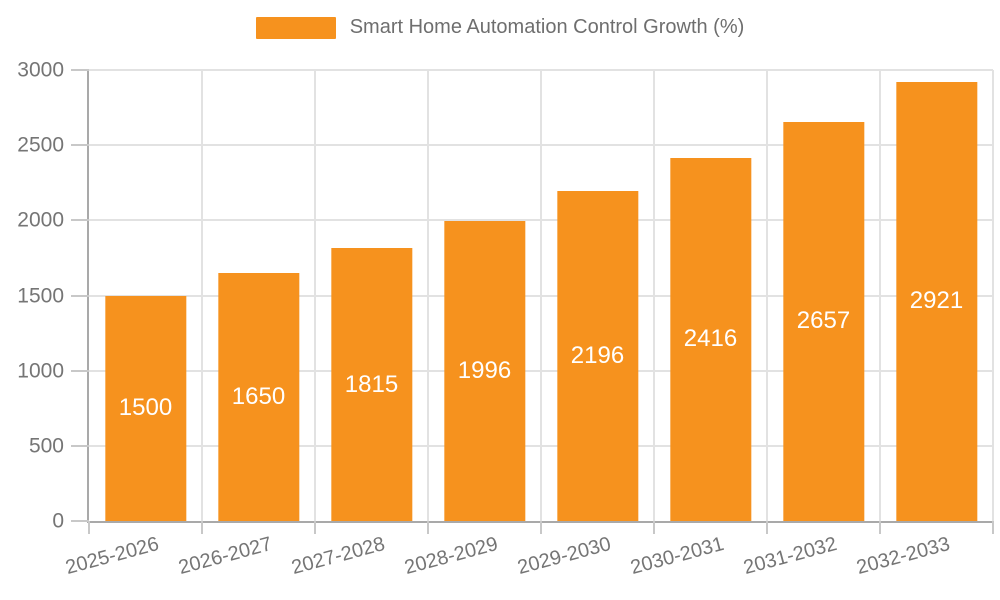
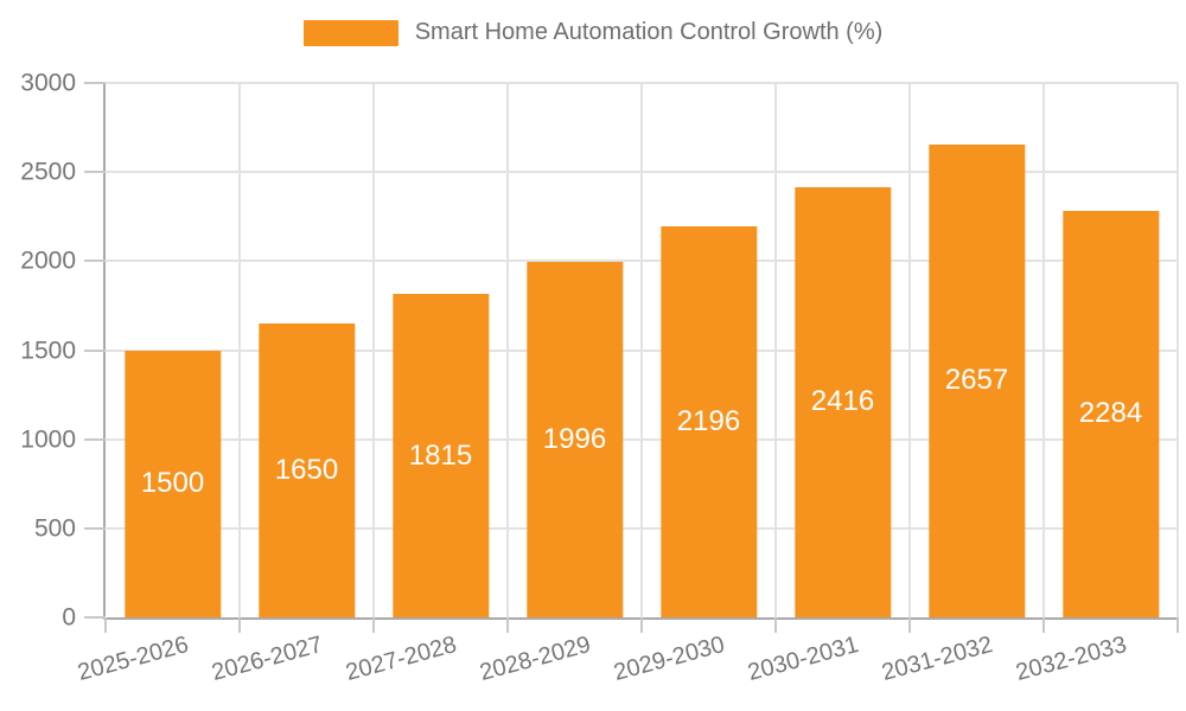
2032-2033: 2921 -> 2284
